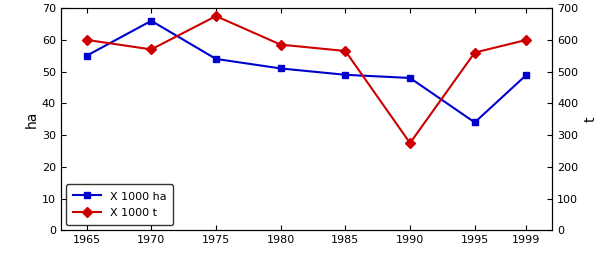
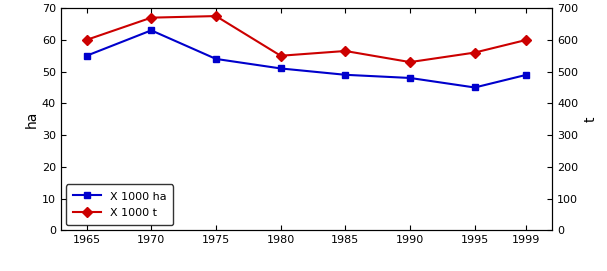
X 1000 ha/1970: 66 -> 63
X 1000 t/1970: 570 -> 670
X 1000 t/1980: 585 -> 550
X 1000 t/1990: 275 -> 530
X 1000 ha/1995: 34 -> 45
